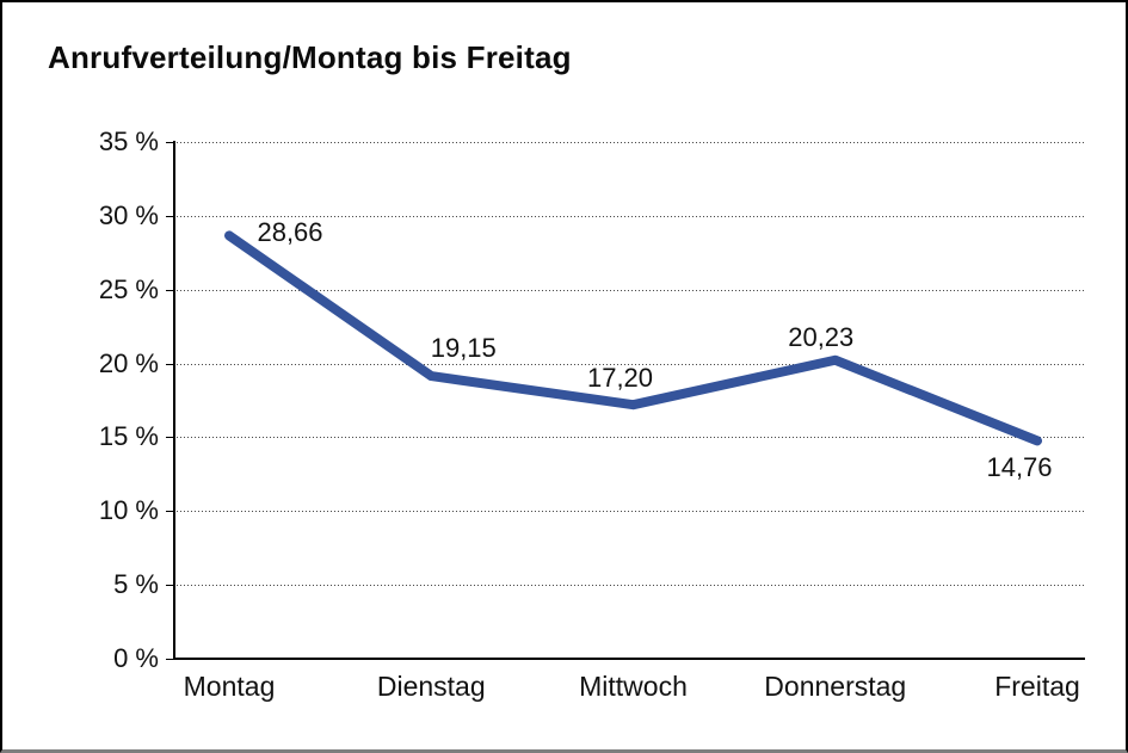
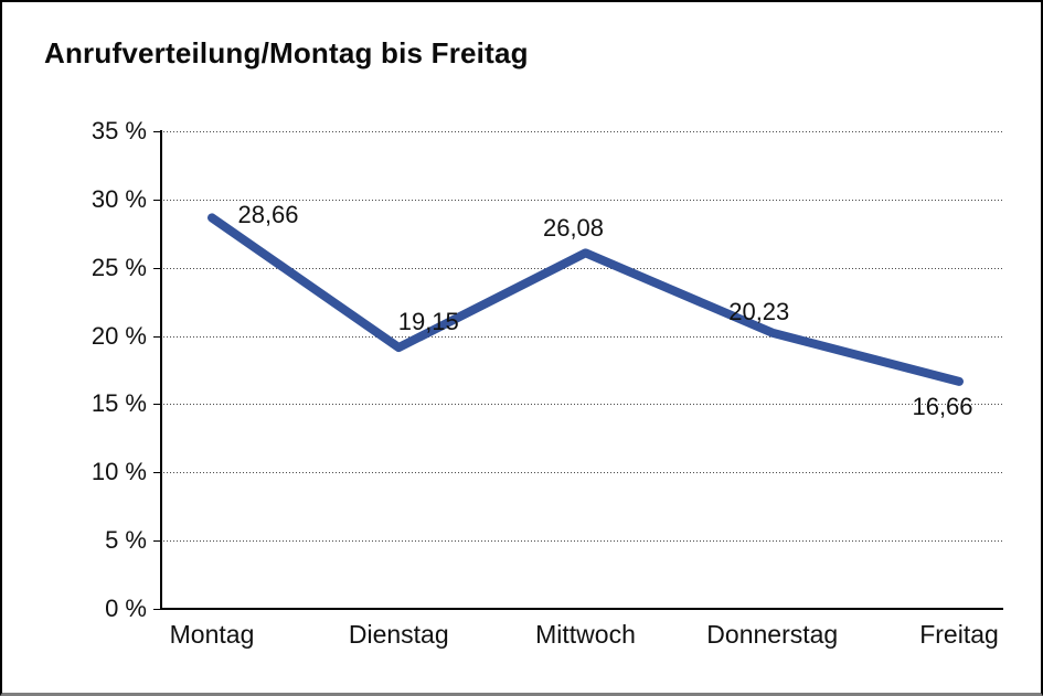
Mittwoch: 17,20 -> 26,08
Freitag: 14,76 -> 16,66
